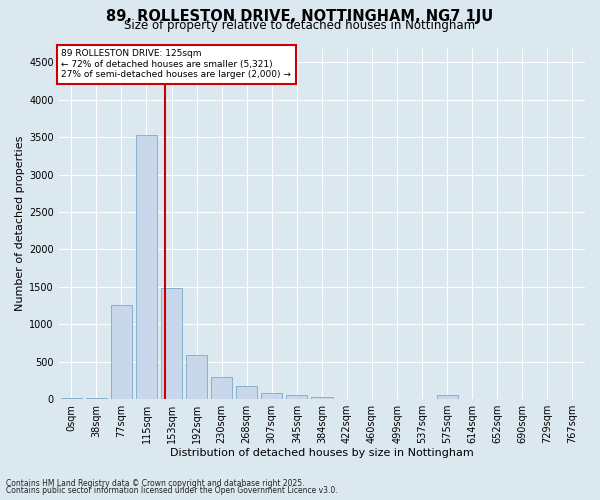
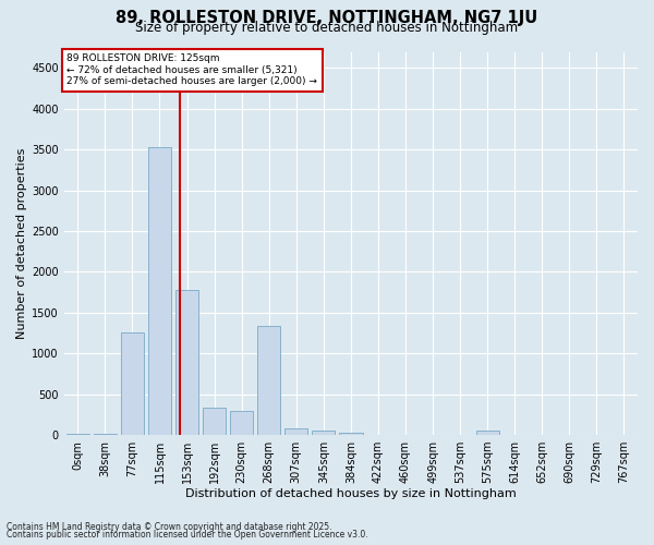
153sqm: 1480 -> 1780
192sqm: 590 -> 340
268sqm: 170 -> 1340
